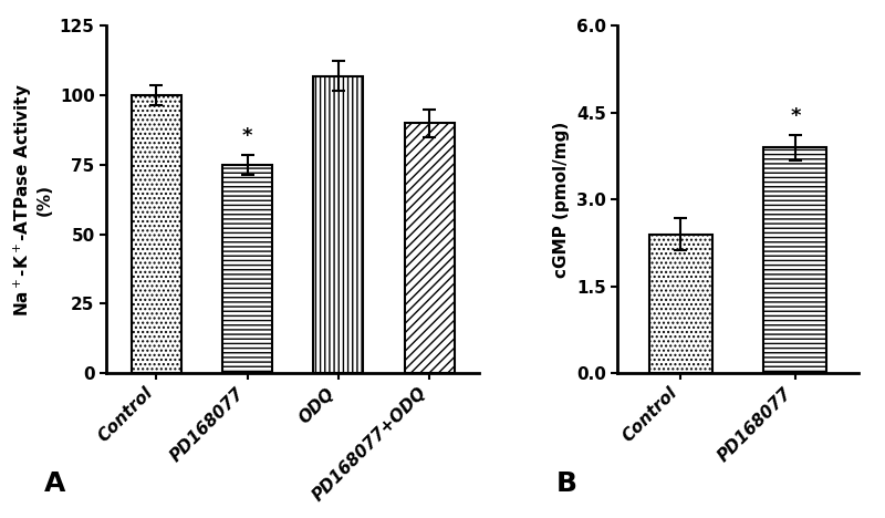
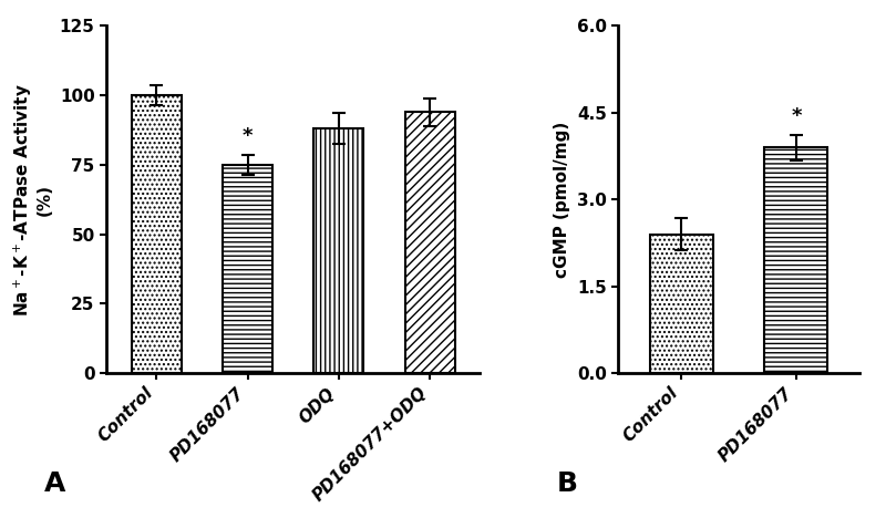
ODQ: 107 -> 88
PD168077+ODQ: 90 -> 94
